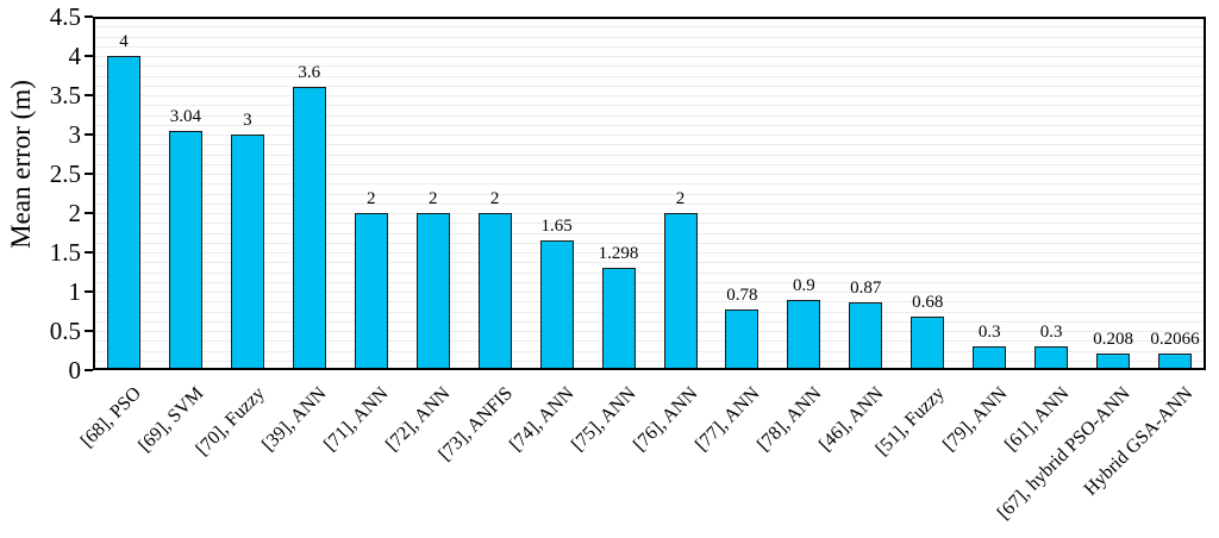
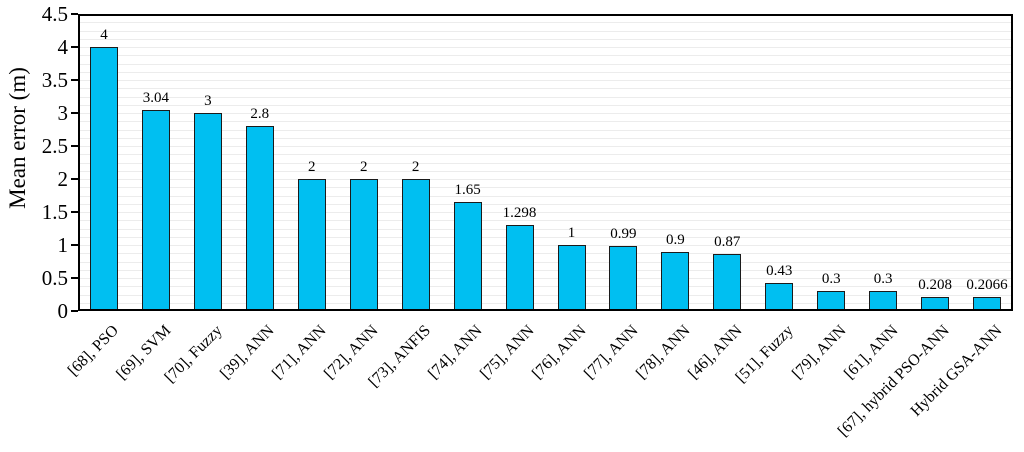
[39], ANN: 3.6 -> 2.8
[76], ANN: 2 -> 1
[77], ANN: 0.78 -> 0.99
[51], Fuzzy: 0.68 -> 0.43
